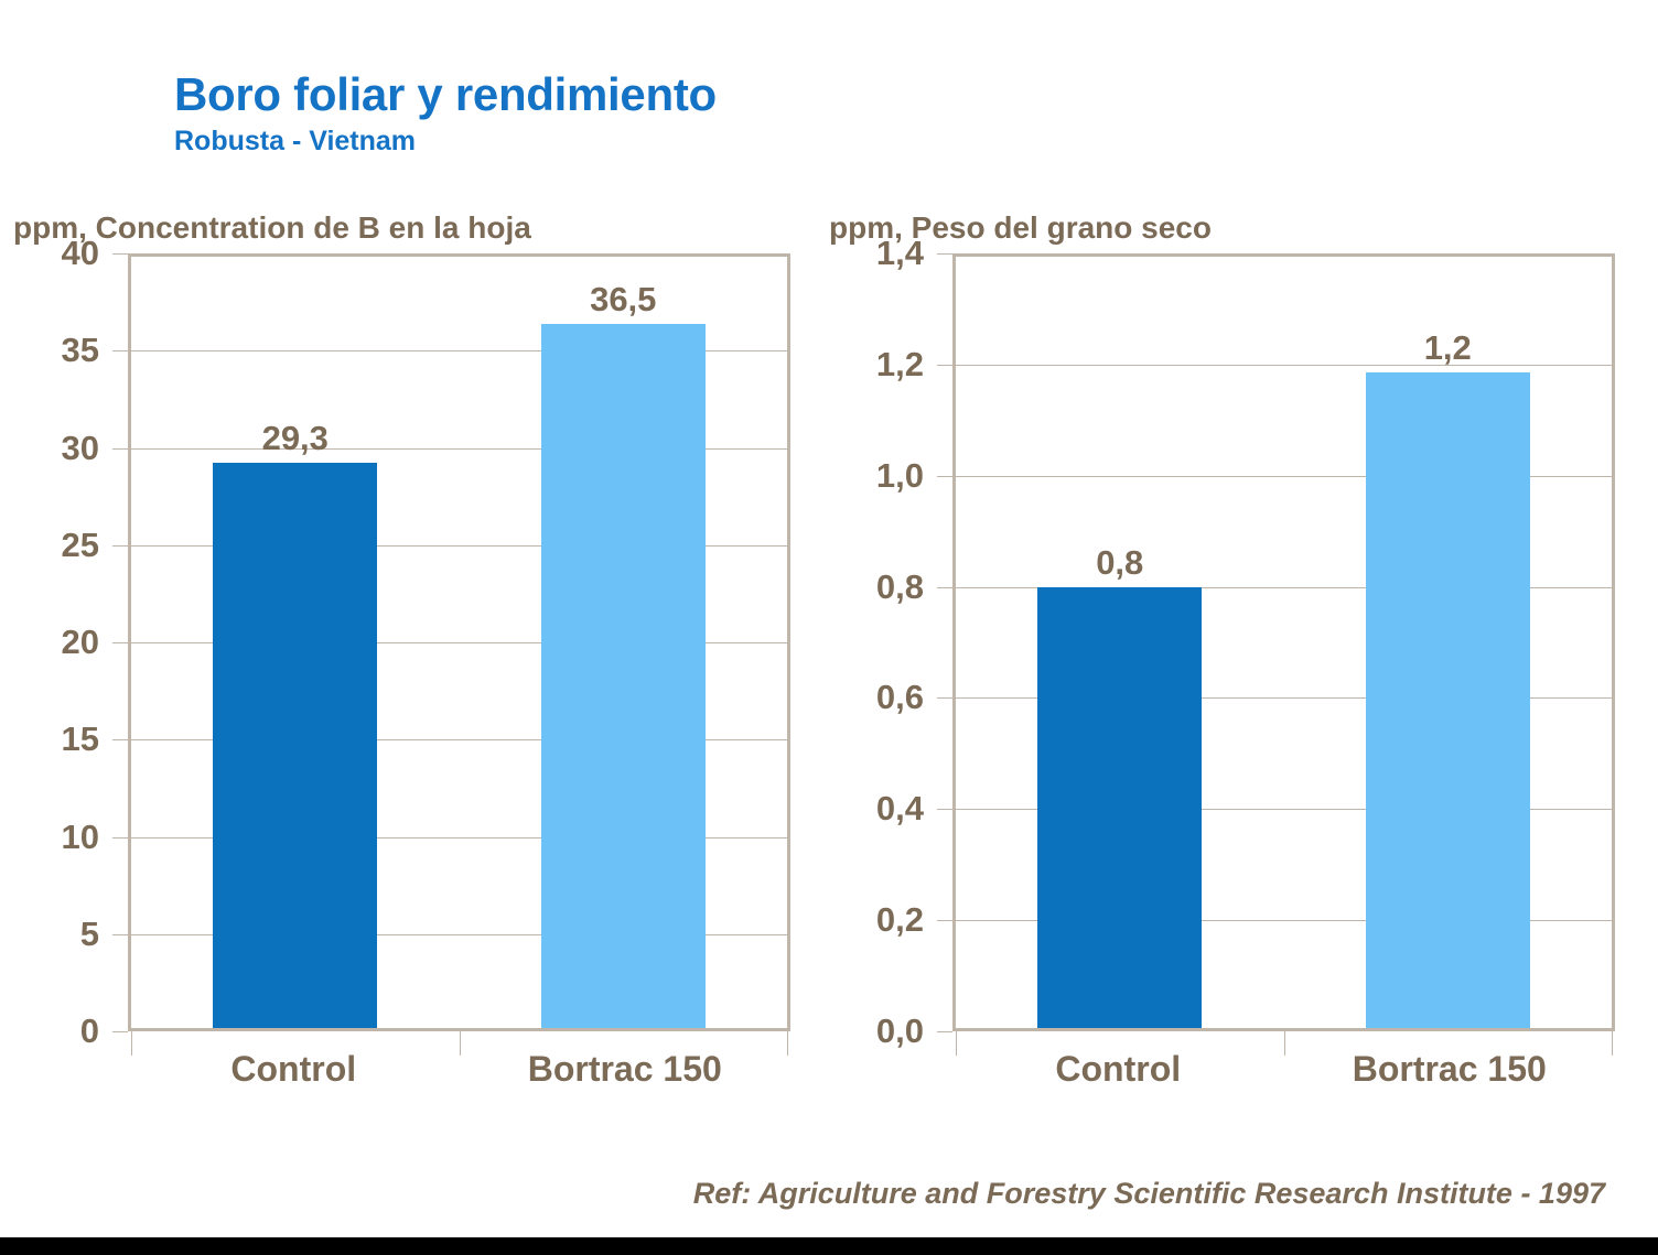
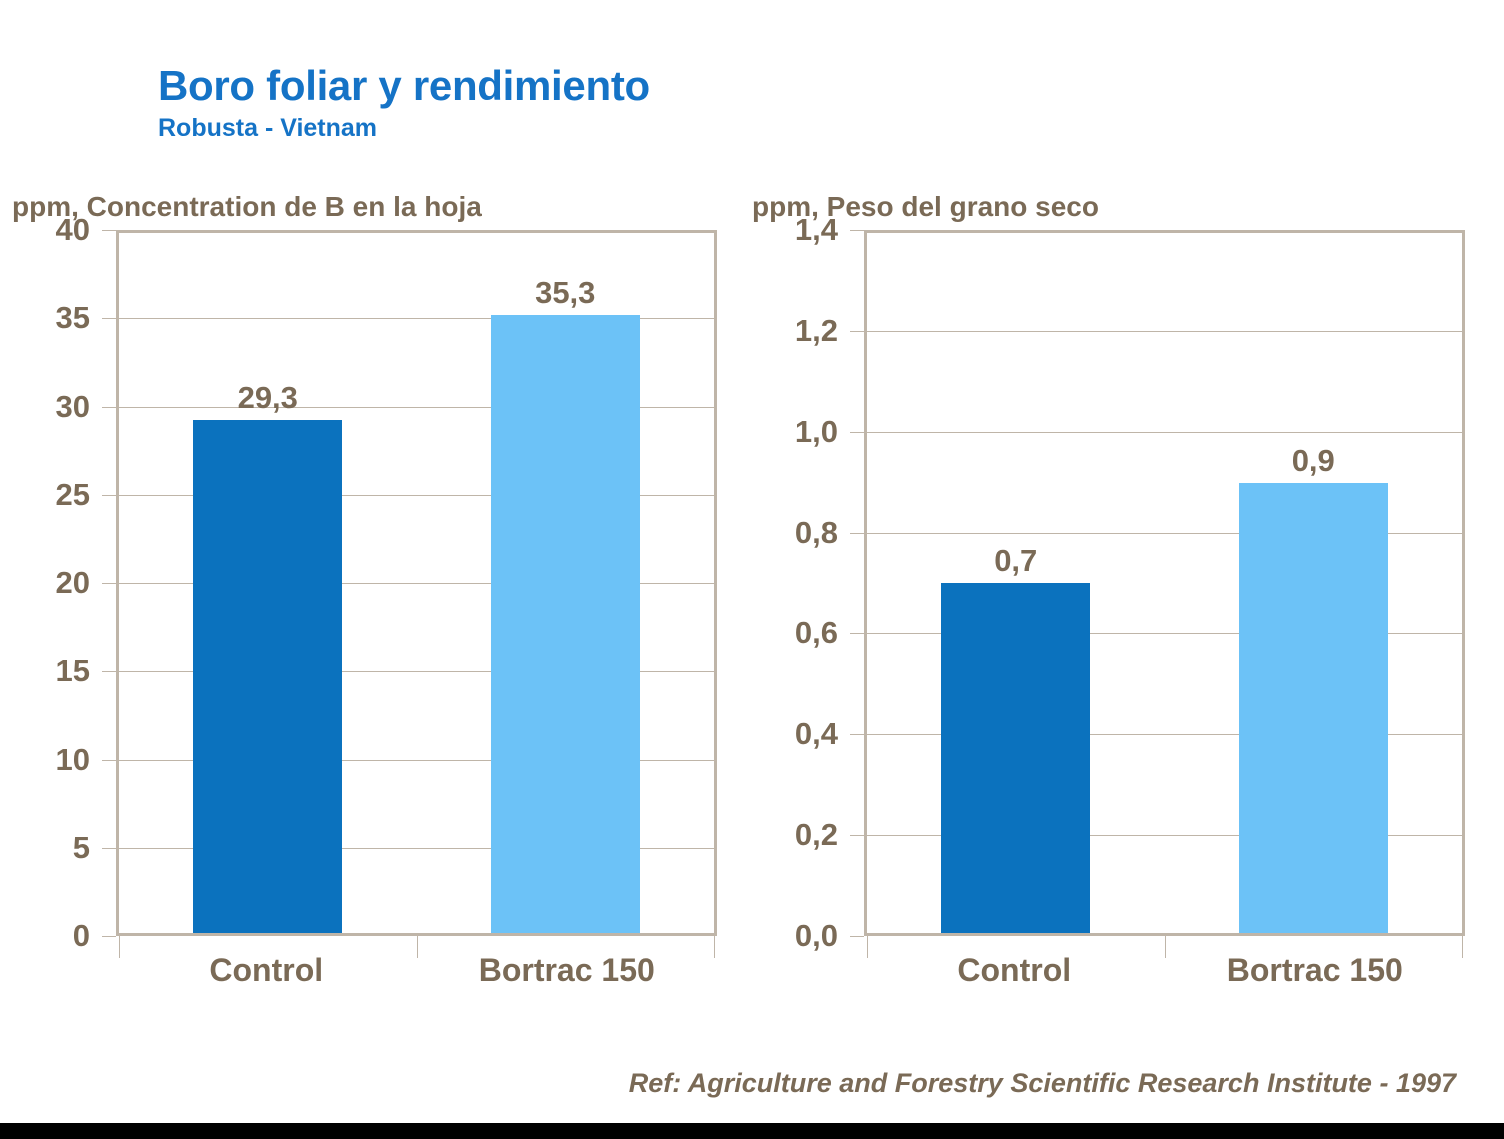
ppm, Concentration de B en la hoja/Bortrac 150: 36,5 -> 35,3
ppm, Peso del grano seco/Control: 0,8 -> 0,7
ppm, Peso del grano seco/Bortrac 150: 1,2 -> 0,9
